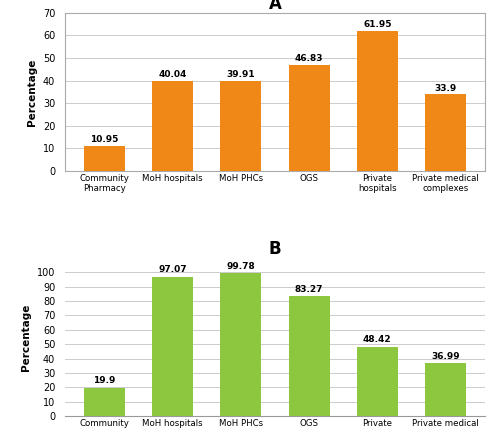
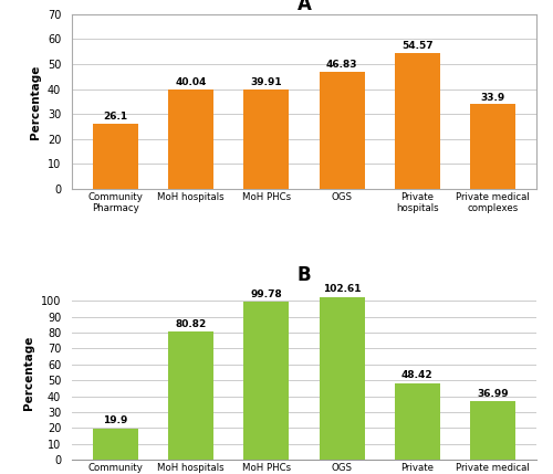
Community Pharmacy: 10.95 -> 26.1
Private hospitals: 61.95 -> 54.57
B/MoH hospitals: 97.07 -> 80.82
B/OGS: 83.27 -> 102.61
